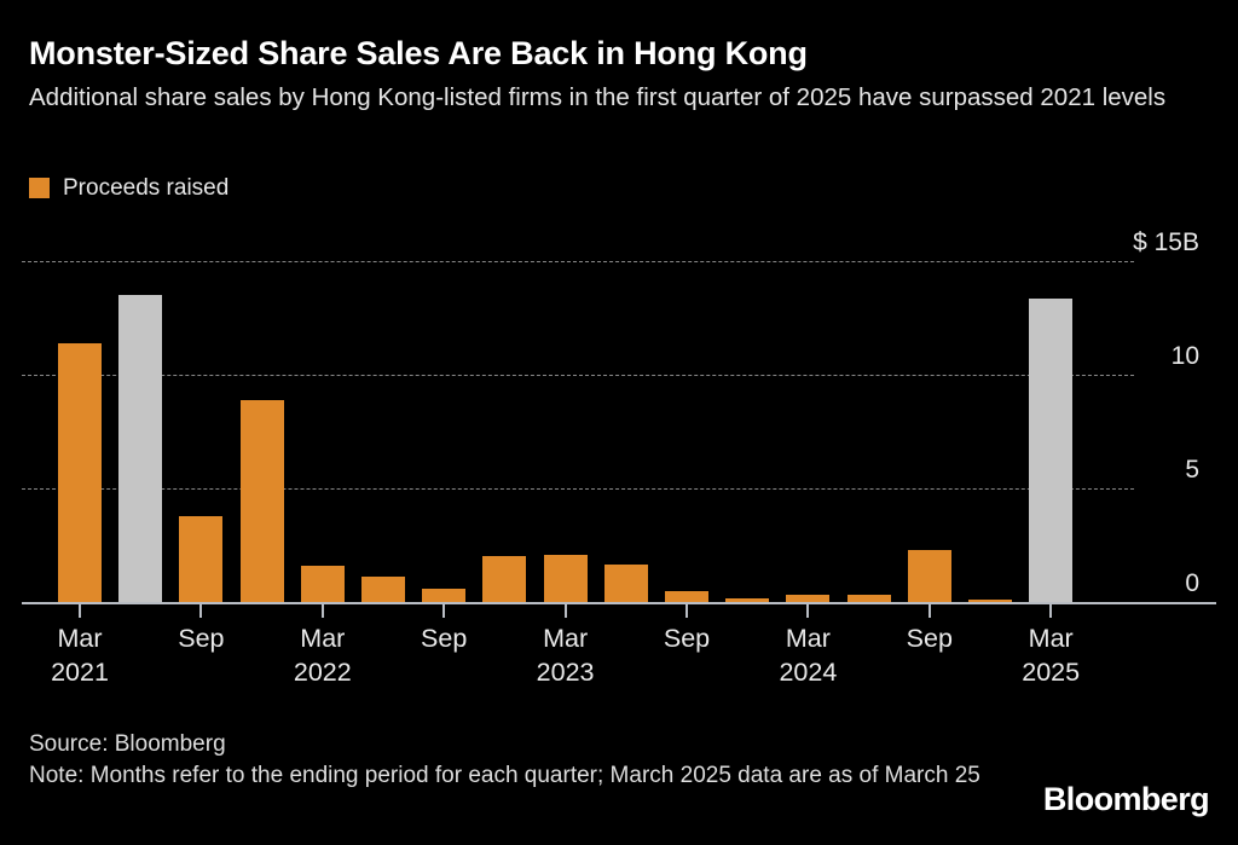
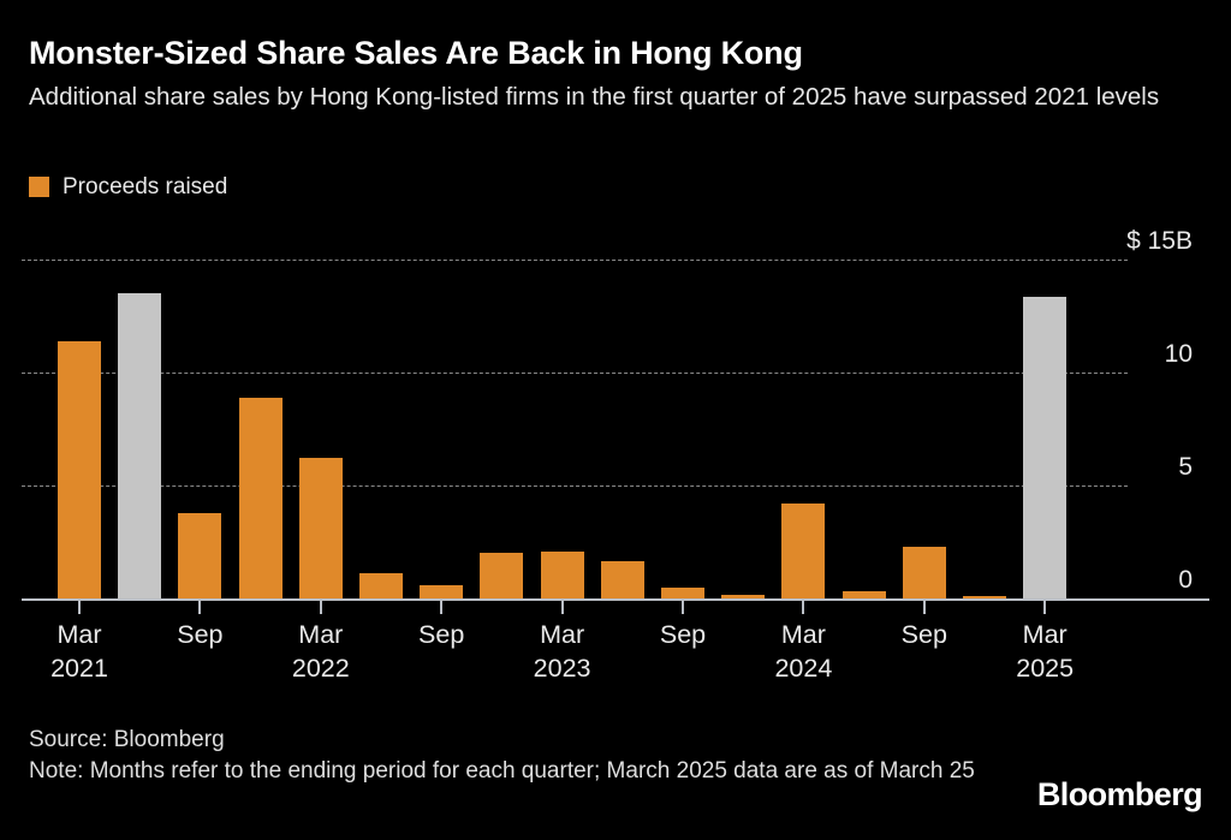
Mar 2022: 1.6 -> 6.2
Mar 2024: 0.3 -> 4.2
